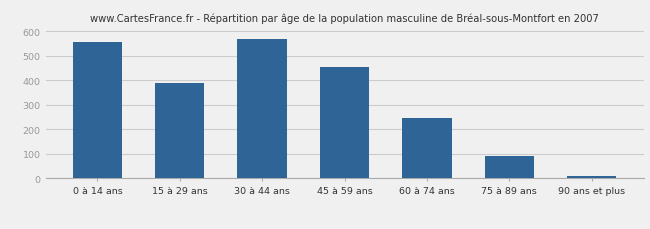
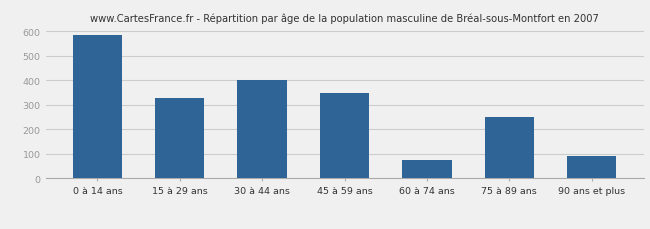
0 à 14 ans: 558 -> 585
15 à 29 ans: 388 -> 330
30 à 44 ans: 568 -> 400
45 à 59 ans: 457 -> 350
60 à 74 ans: 248 -> 75
75 à 89 ans: 90 -> 250
90 ans et plus: 8 -> 90
